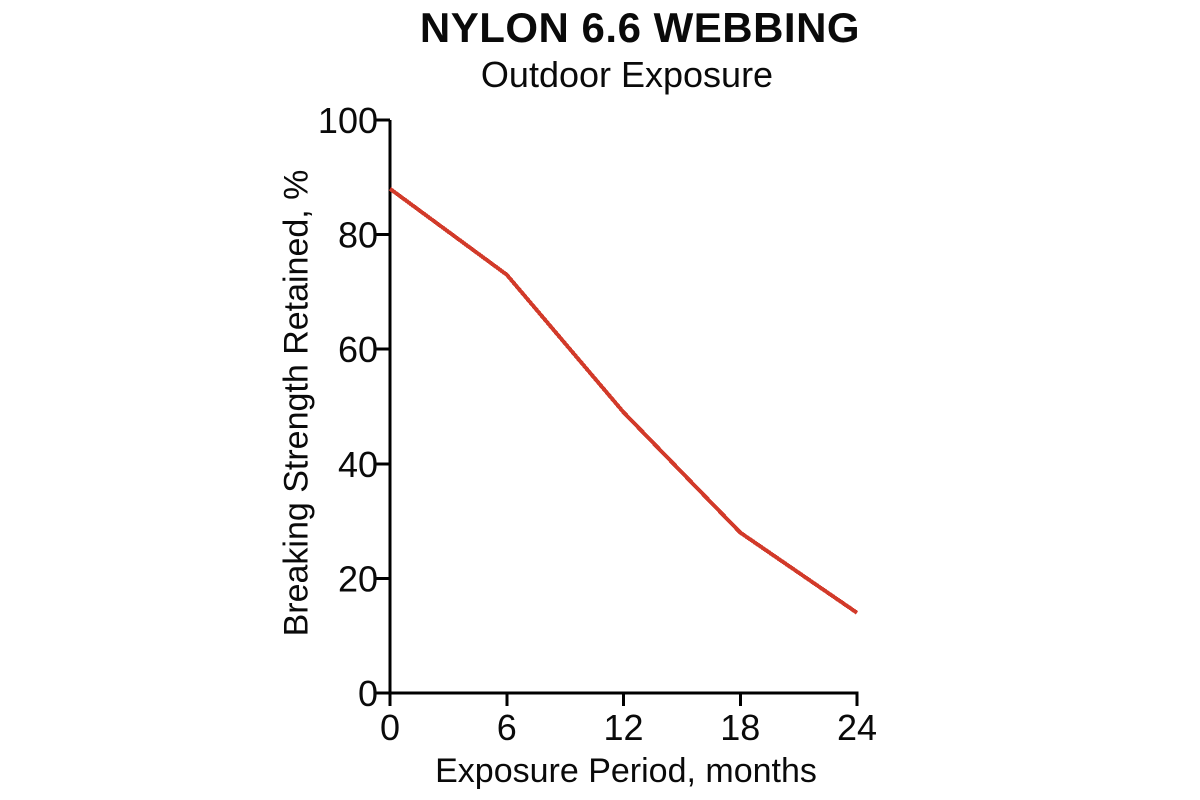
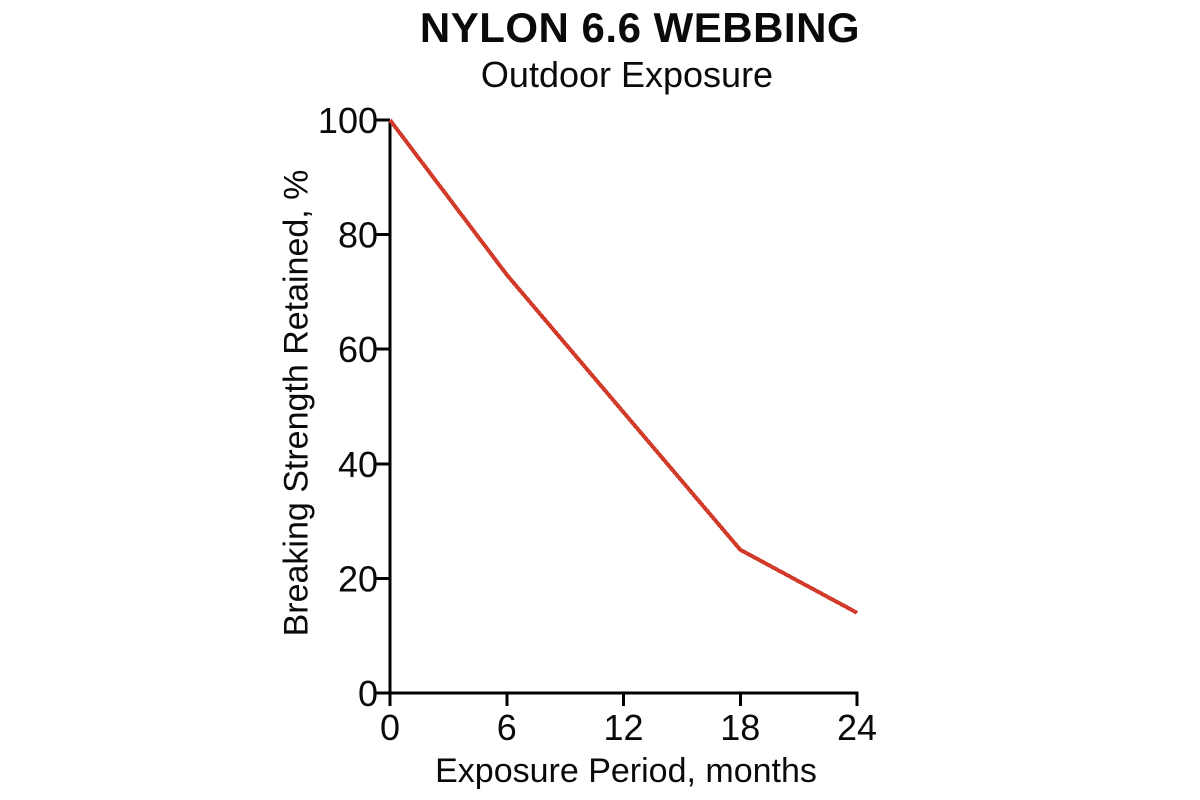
0: 88 -> 100
18: 28 -> 25
